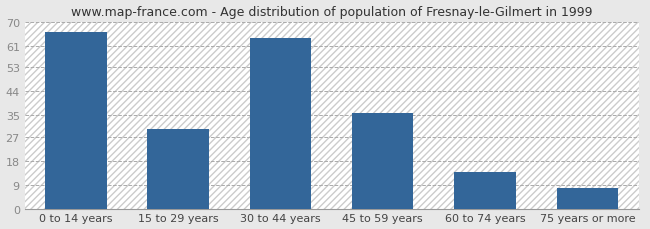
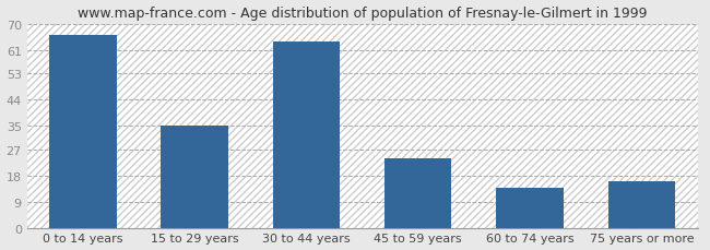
15 to 29 years: 30 -> 35
45 to 59 years: 36 -> 24
75 years or more: 8 -> 16
